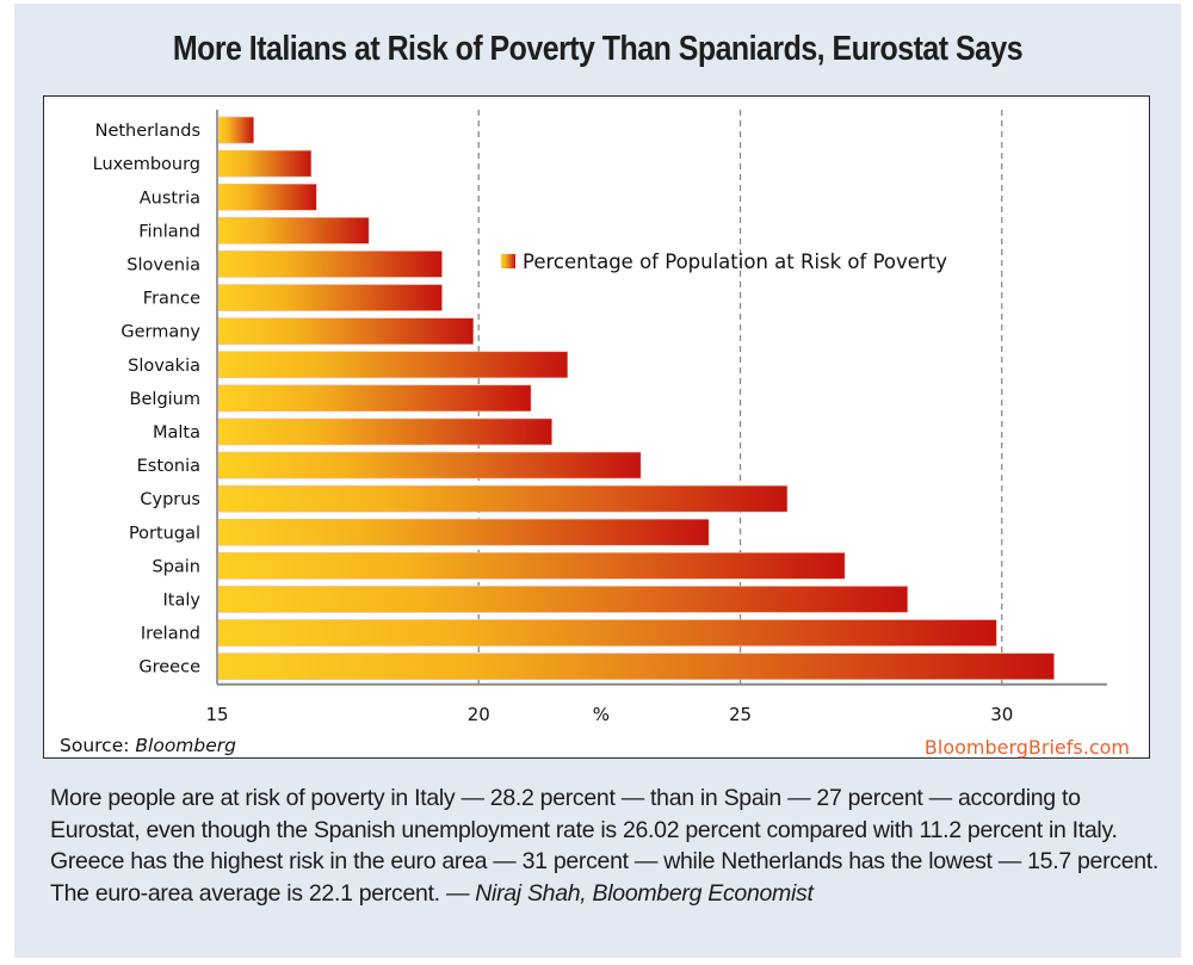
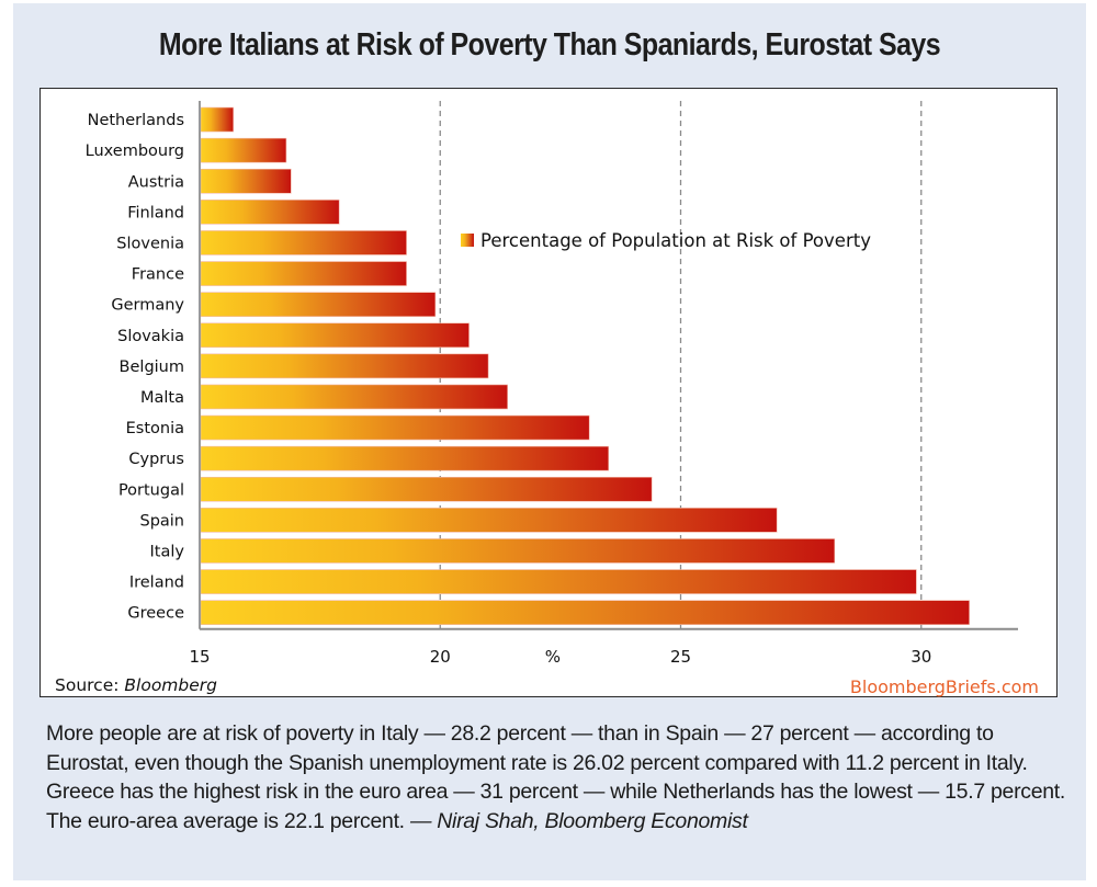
Slovakia: 21.7 -> 20.6
Cyprus: 25.9 -> 23.5
